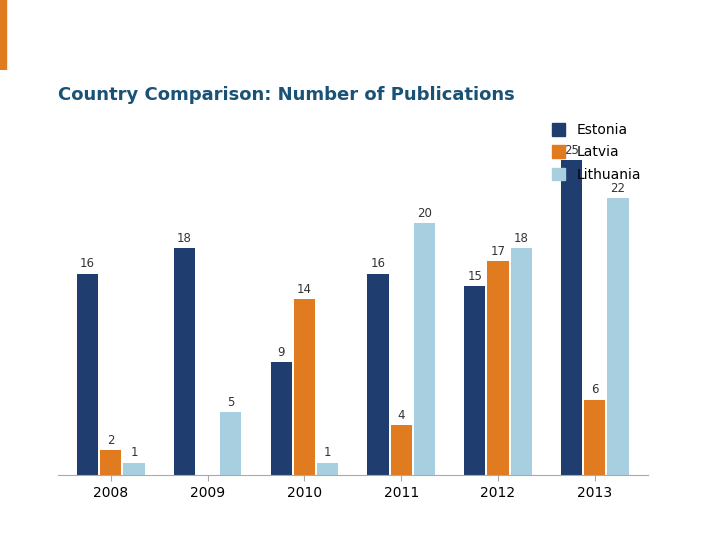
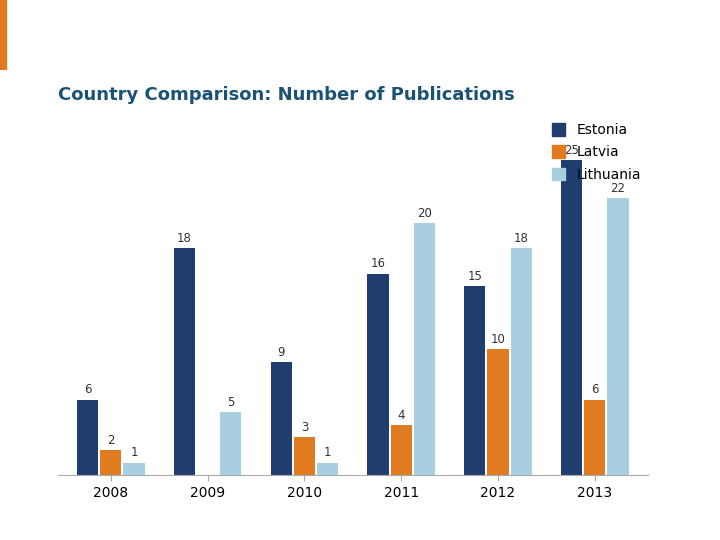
Estonia/2008: 16 -> 6
Latvia/2010: 14 -> 3
Latvia/2012: 17 -> 10
